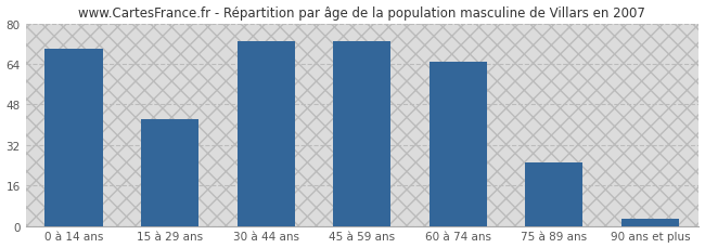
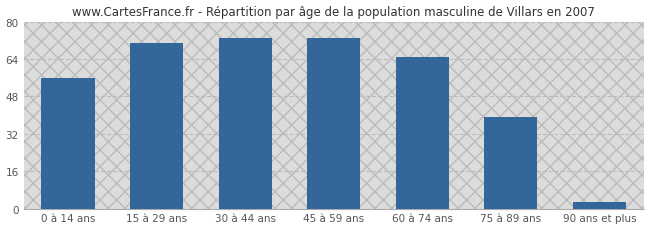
0 à 14 ans: 70 -> 56
15 à 29 ans: 42 -> 71
75 à 89 ans: 25 -> 39
